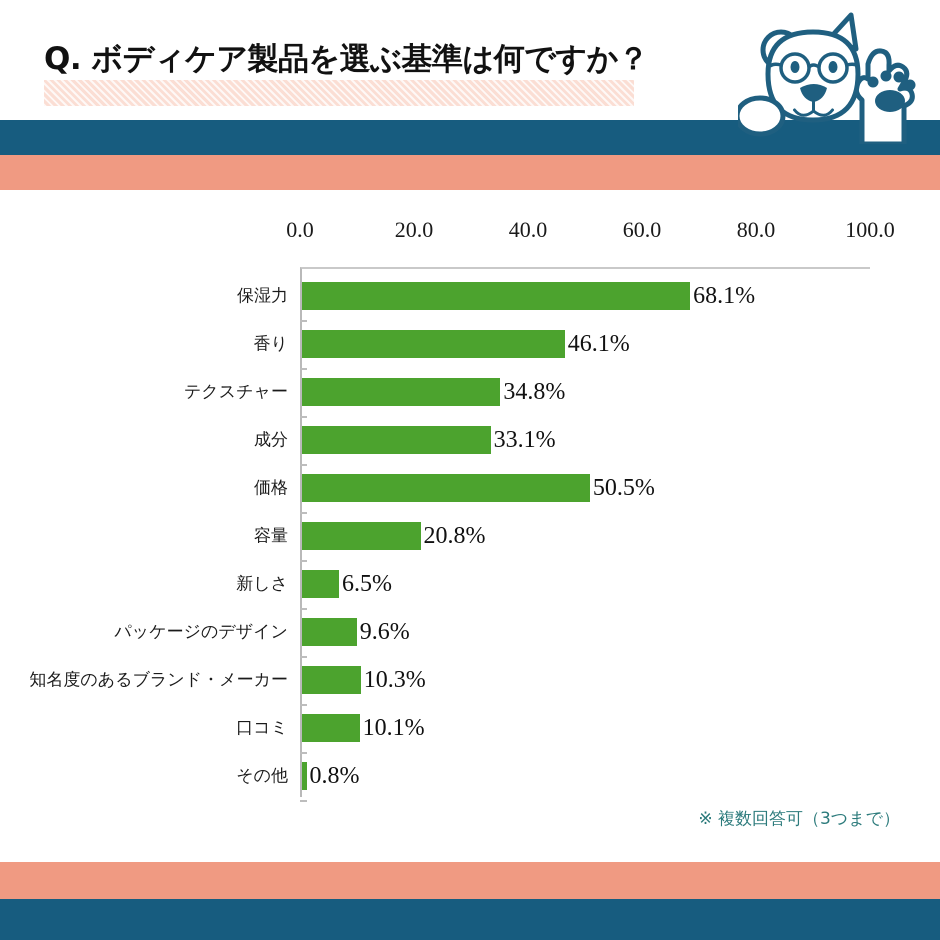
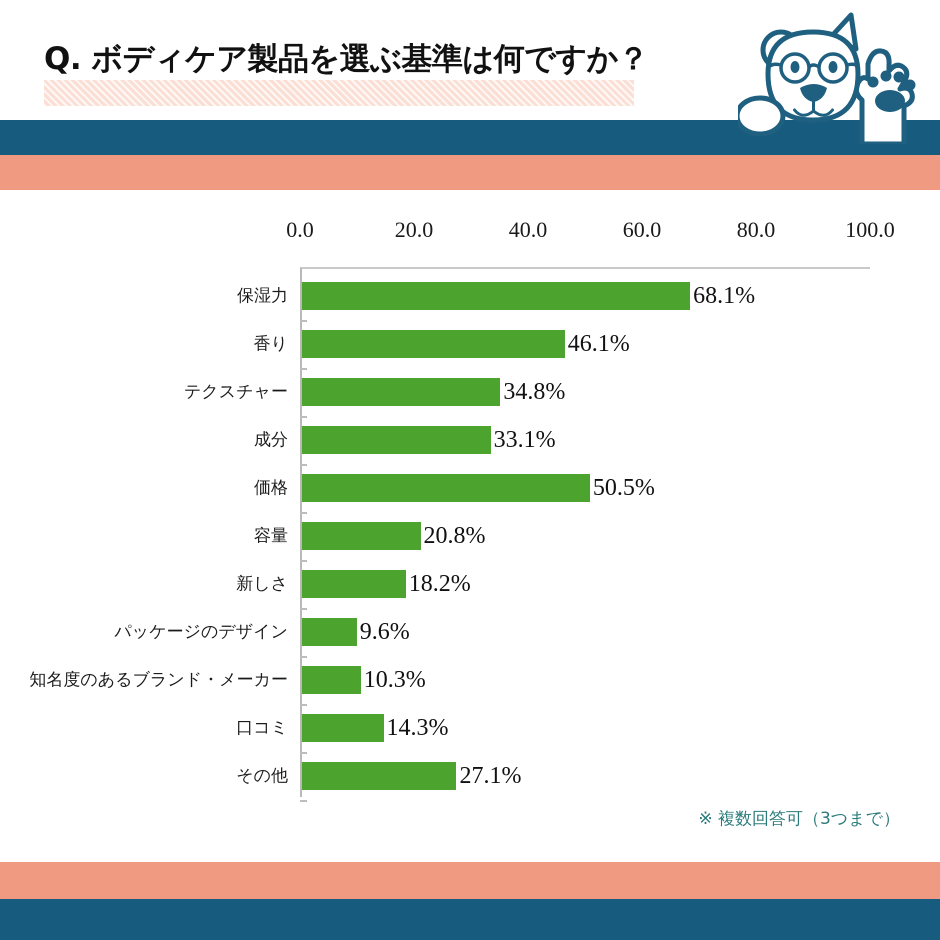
新しさ: 6.5% -> 18.2%
口コミ: 10.1% -> 14.3%
その他: 0.8% -> 27.1%
